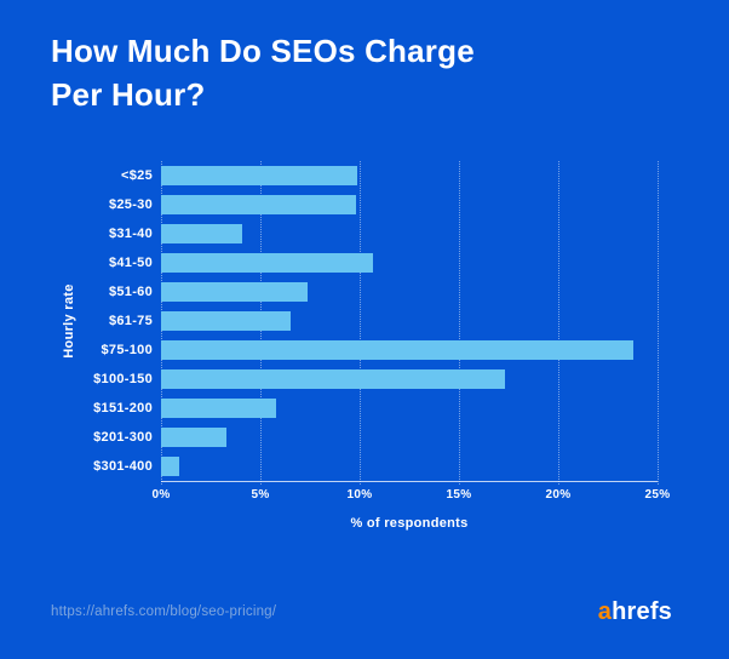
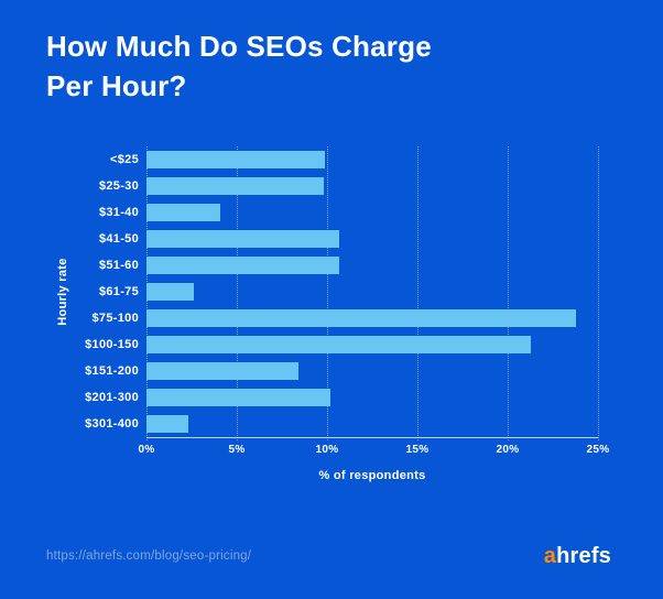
$51-60: 7.4% -> 10.7%
$61-75: 6.5% -> 2.6%
$100-150: 17.3% -> 21.3%
$151-200: 5.8% -> 8.4%
$201-300: 3.3% -> 10.2%
$301-400: 0.9% -> 2.3%
